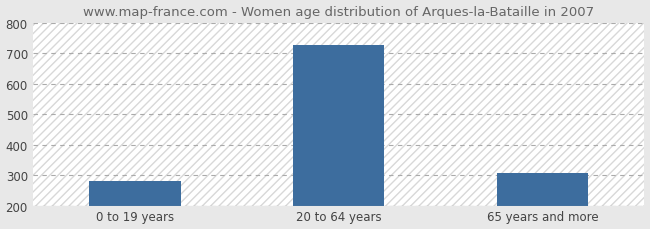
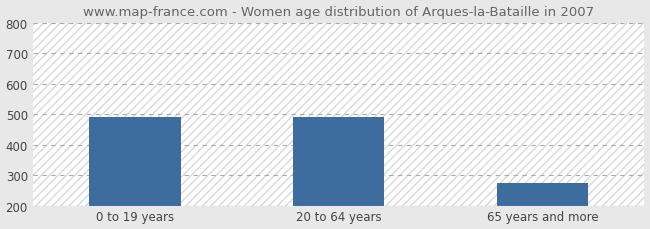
0 to 19 years: 281 -> 490
20 to 64 years: 727 -> 490
65 years and more: 307 -> 275
